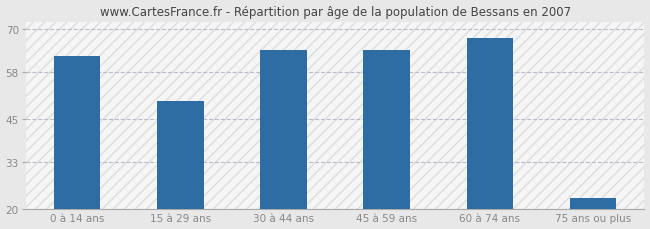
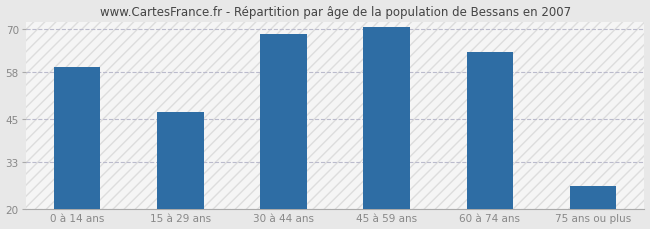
0 à 14 ans: 62.5 -> 59.5
15 à 29 ans: 50.0 -> 47.0
30 à 44 ans: 64.0 -> 68.5
45 à 59 ans: 64.0 -> 70.5
60 à 74 ans: 67.5 -> 63.5
75 ans ou plus: 23.0 -> 26.5
